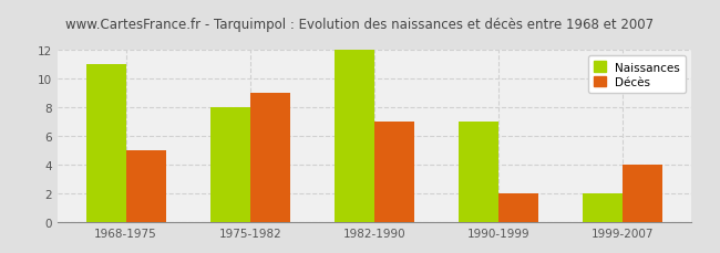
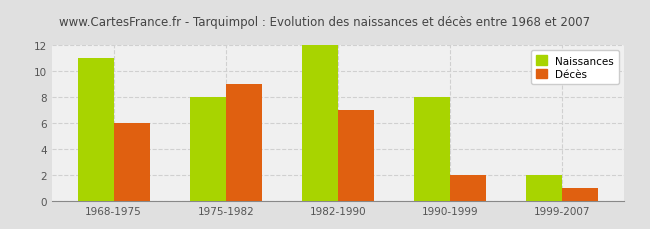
Décès/1968-1975: 5 -> 6
Naissances/1990-1999: 7 -> 8
Décès/1999-2007: 4 -> 1
